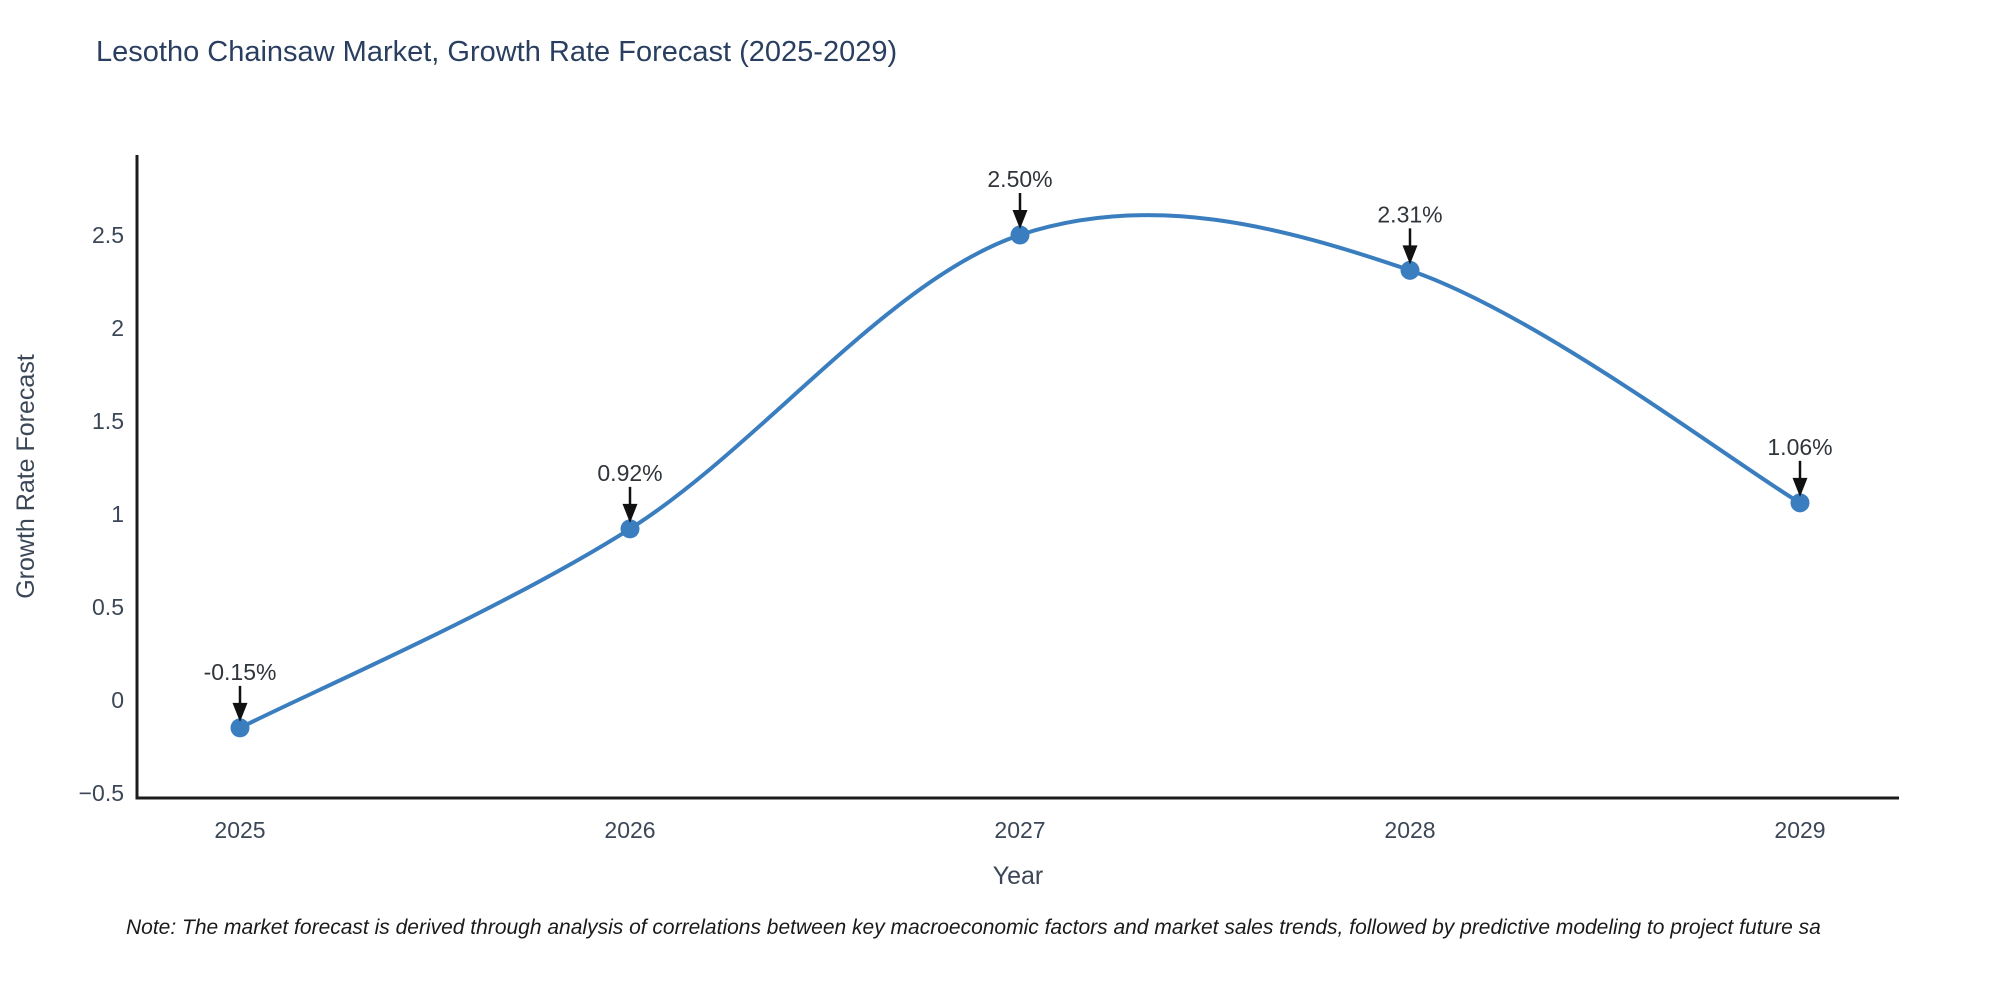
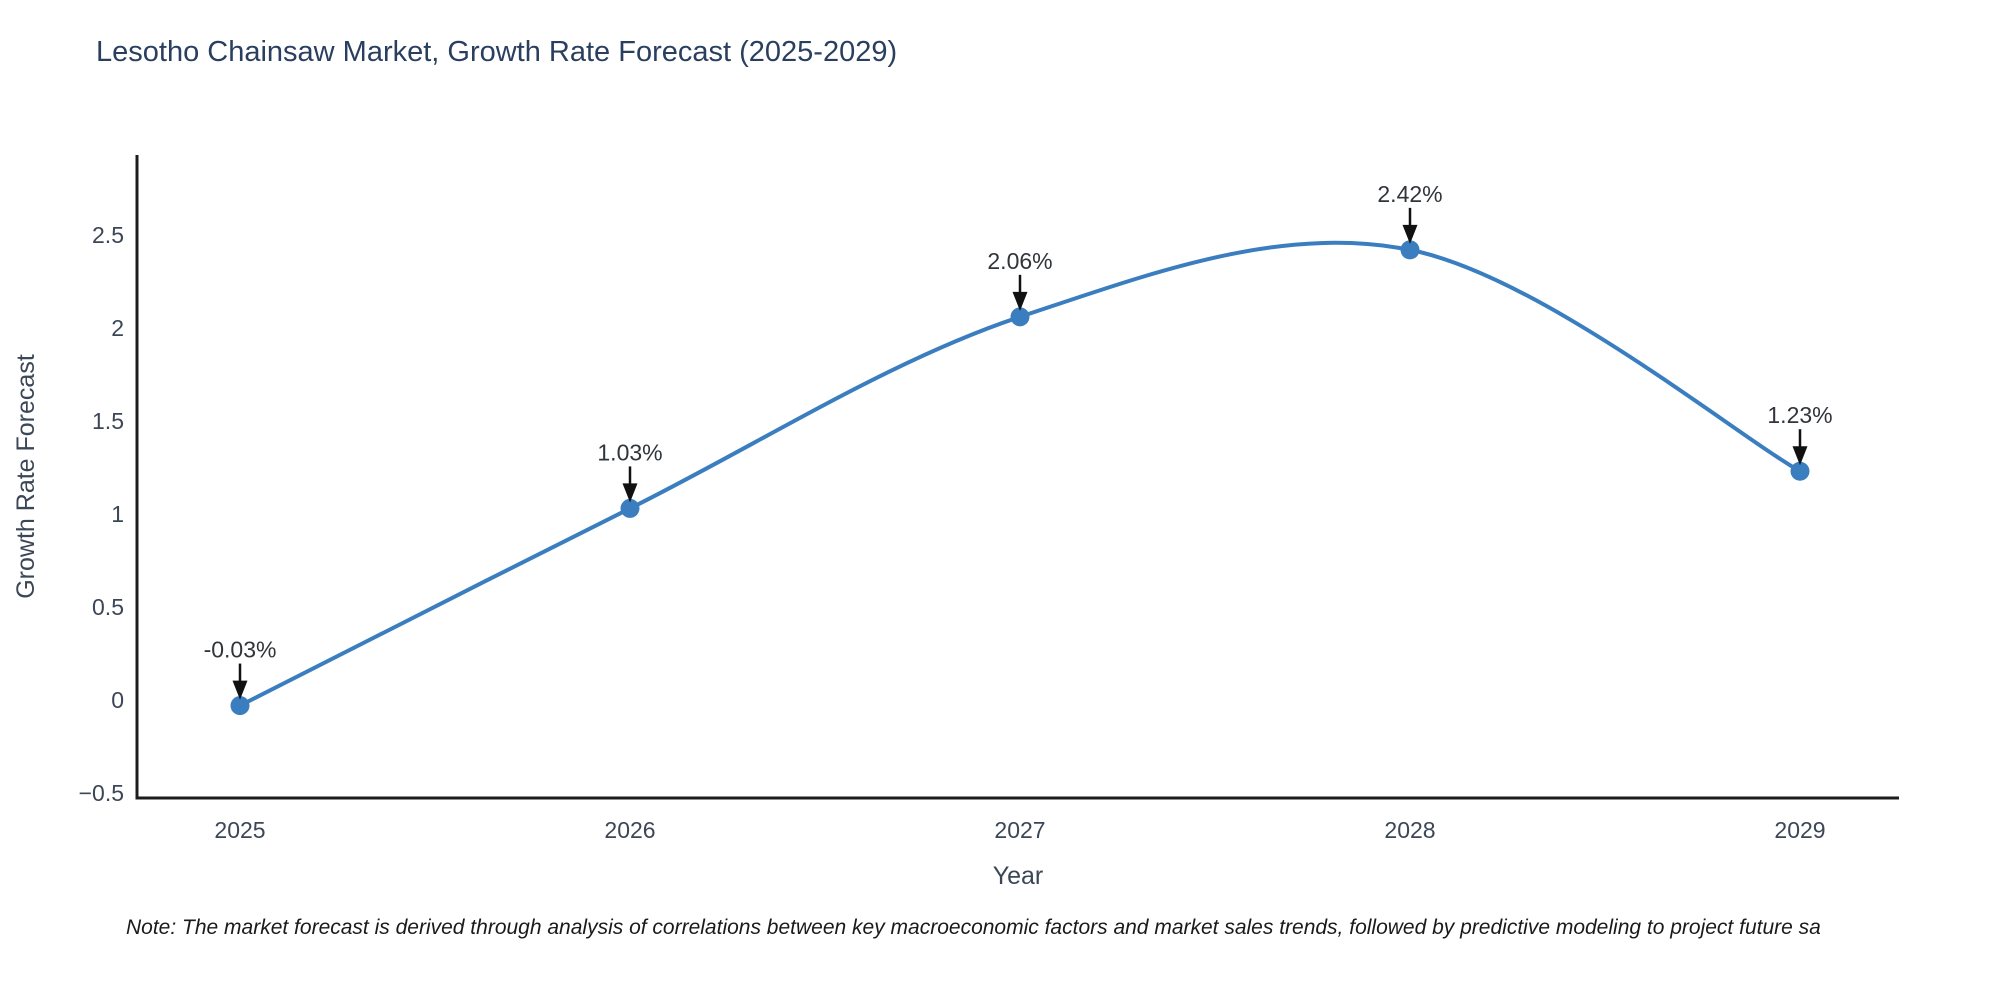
2025: -0.15% -> -0.03%
2026: 0.92% -> 1.03%
2027: 2.50% -> 2.06%
2028: 2.31% -> 2.42%
2029: 1.06% -> 1.23%
